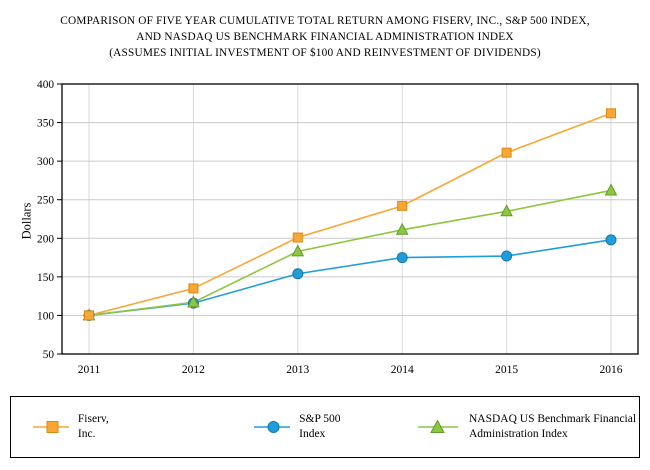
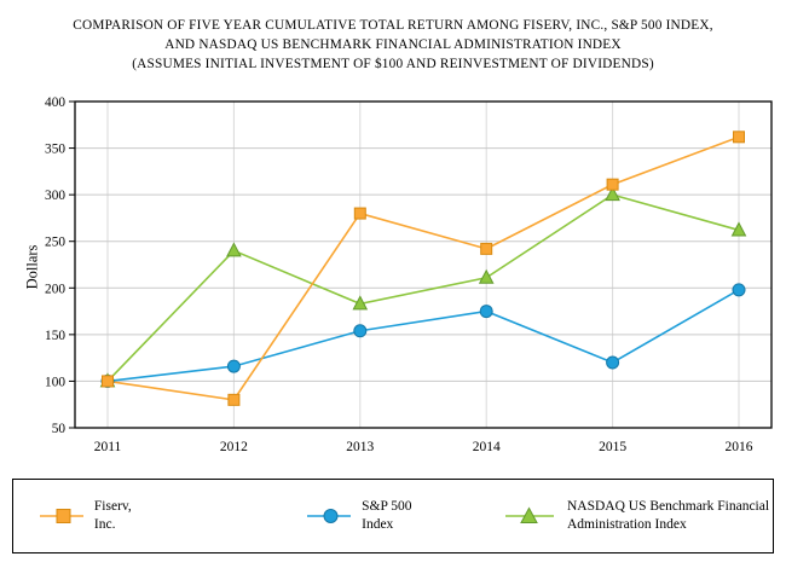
Fiserv, Inc./2012: 140 -> 80
NASDAQ US Benchmark Financial Administration Index/2012: 120 -> 240
Fiserv, Inc./2013: 200 -> 280
S&P 500 Index/2015: 180 -> 120
NASDAQ US Benchmark Financial Administration Index/2015: 240 -> 300
